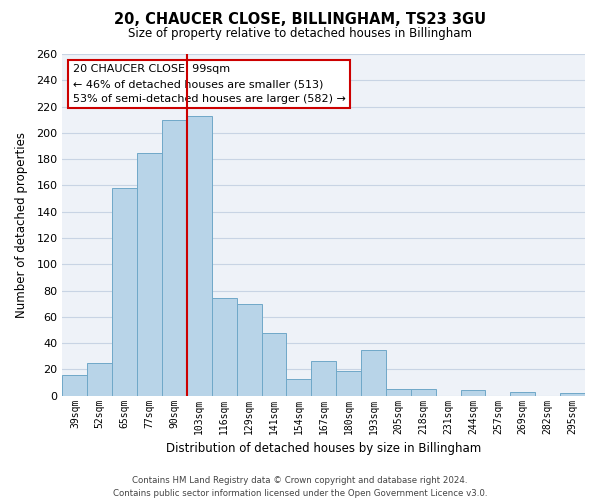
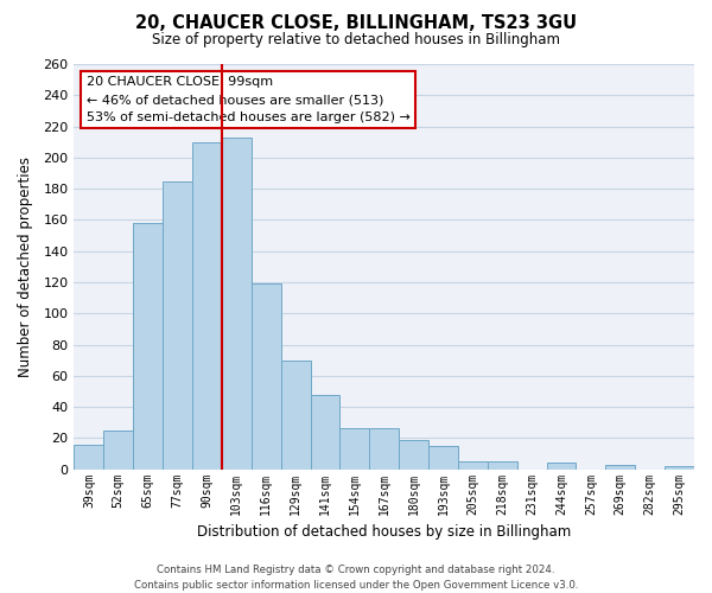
116sqm: 74 -> 119
154sqm: 13 -> 26
193sqm: 35 -> 15
